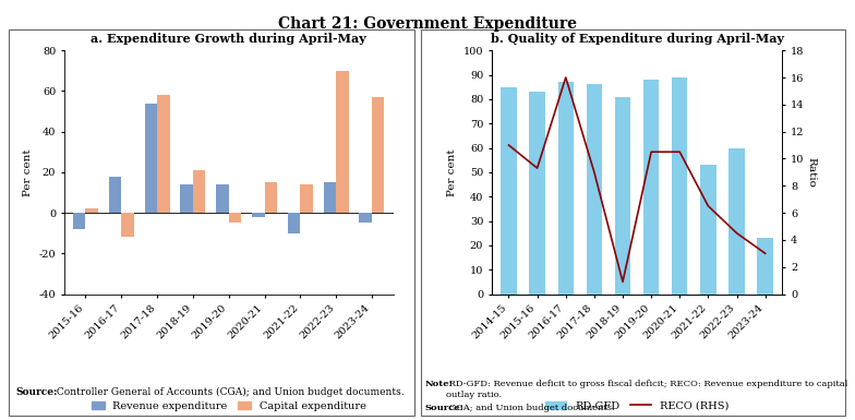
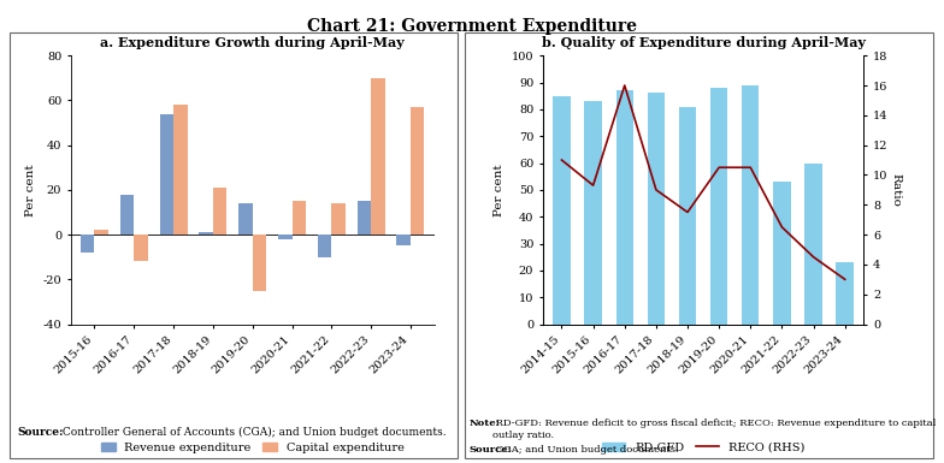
a. Expenditure Growth during April-May/Revenue expenditure/2018-19: 14 -> 1
a. Expenditure Growth during April-May/Capital expenditure/2019-20: -5 -> -25
b. Quality of Expenditure during April-May/RECO (RHS)/2018-19: 0.9 -> 7.5
